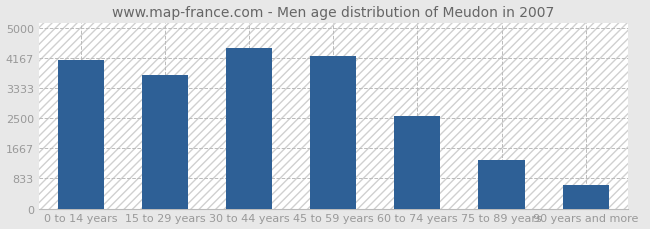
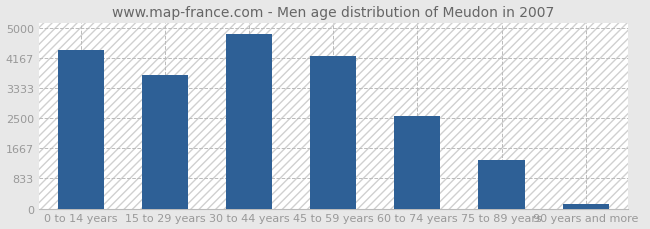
0 to 14 years: 4100 -> 4400
30 to 44 years: 4450 -> 4820
90 years and more: 650 -> 130
